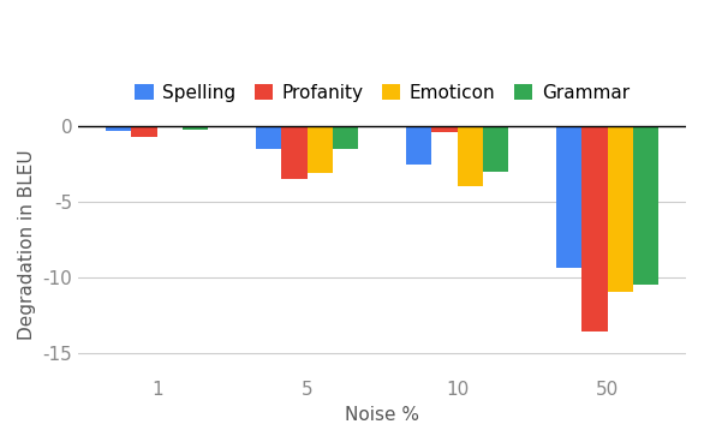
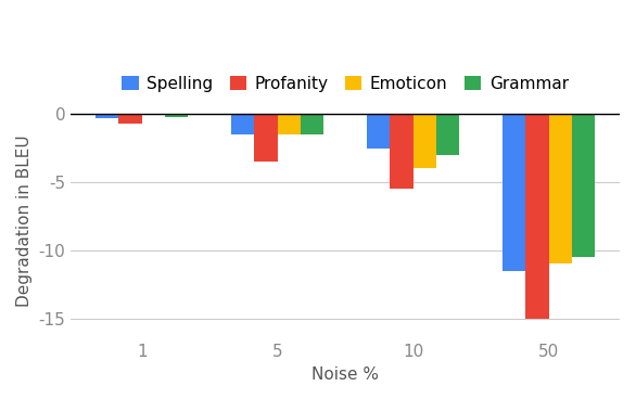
Emoticon/5: -3.1 -> -1.5
Profanity/10: -0.4 -> -5.5
Spelling/50: -9.4 -> -11.5
Profanity/50: -13.6 -> -15.0
